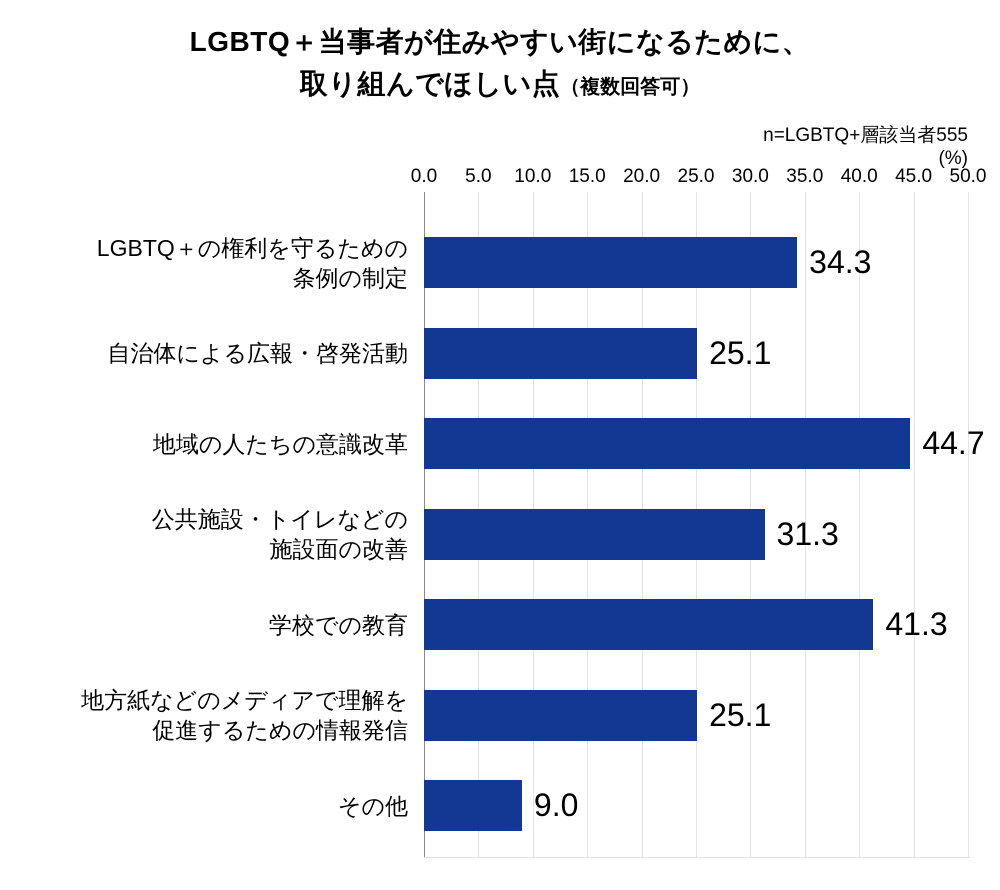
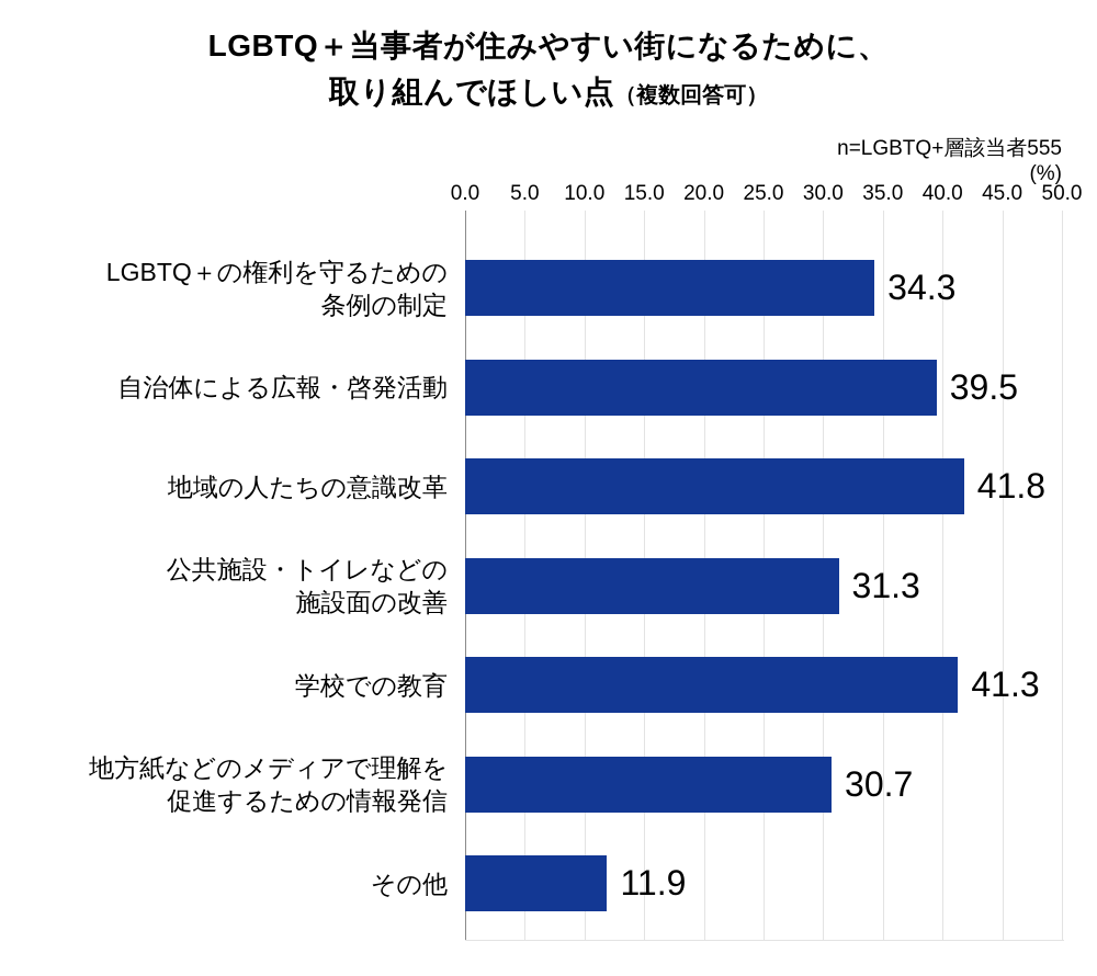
自治体による広報・啓発活動: 25.1 -> 39.5
地域の人たちの意識改革: 44.7 -> 41.8
地方紙などのメディアで理解を 促進するための情報発信: 25.1 -> 30.7
その他: 9.0 -> 11.9
